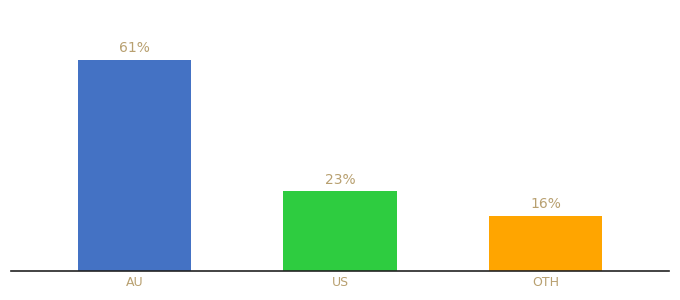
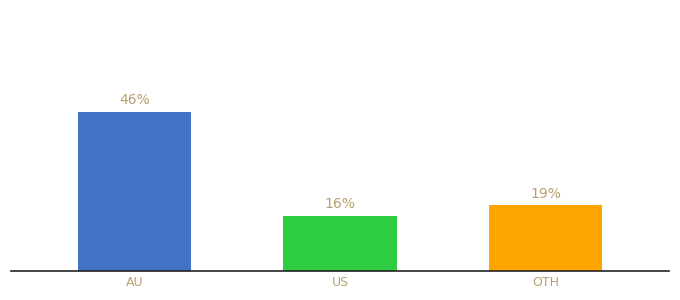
AU: 61% -> 46%
US: 23% -> 16%
OTH: 16% -> 19%
